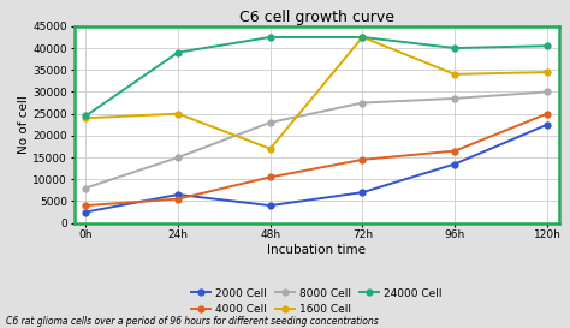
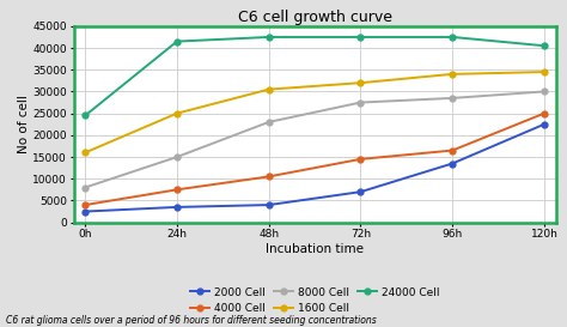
1600 Cell/0h: 24000 -> 16000
2000 Cell/24h: 6500 -> 3500
4000 Cell/24h: 5500 -> 7500
24000 Cell/24h: 39000 -> 41500
1600 Cell/48h: 17000 -> 30500
1600 Cell/72h: 42500 -> 32000
24000 Cell/96h: 40000 -> 42500
